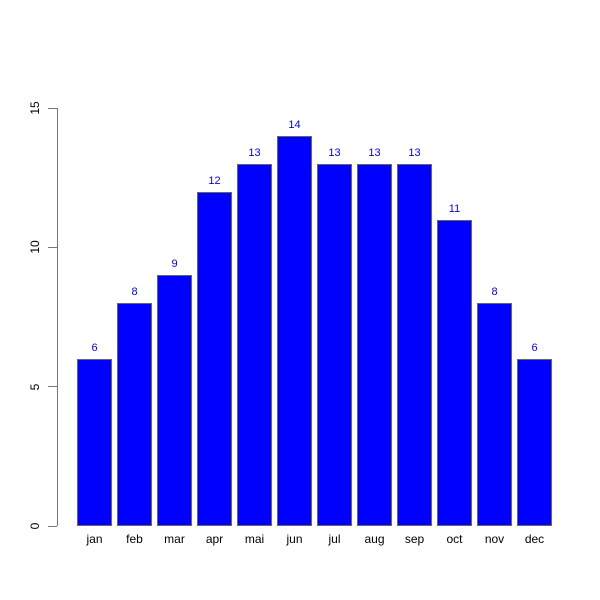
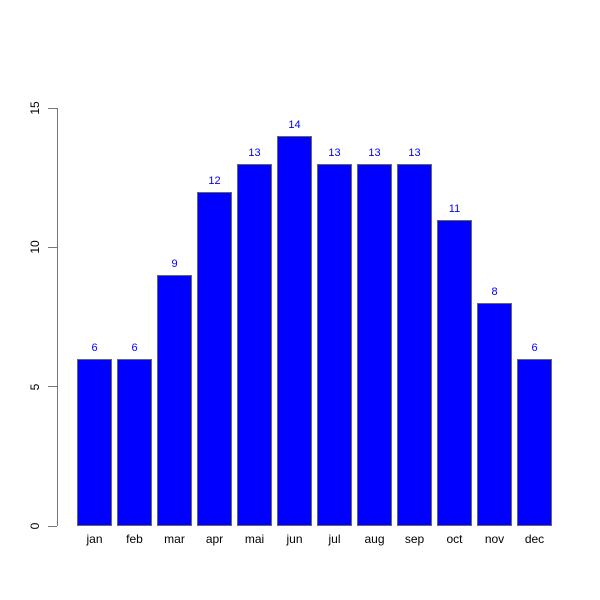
feb: 8 -> 6
